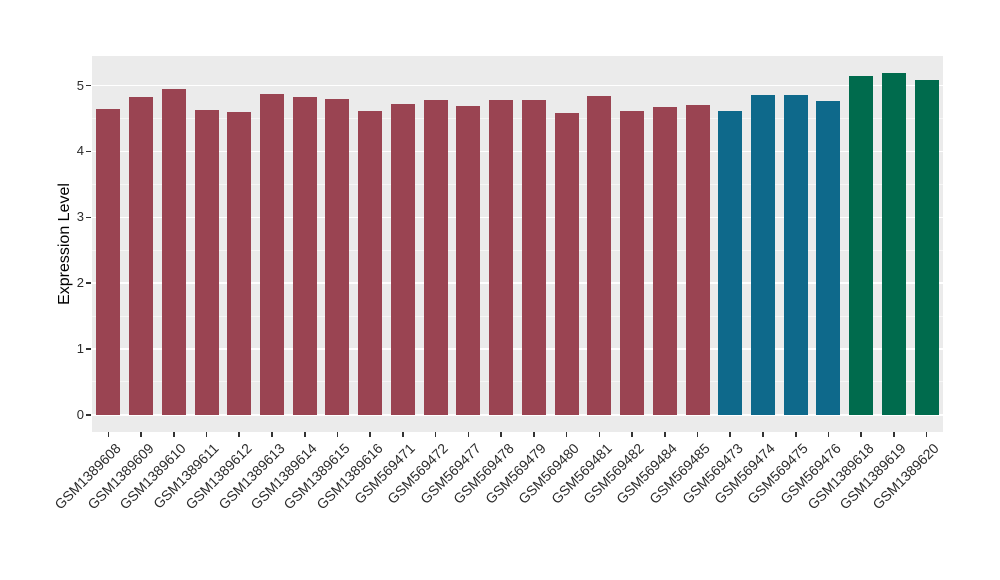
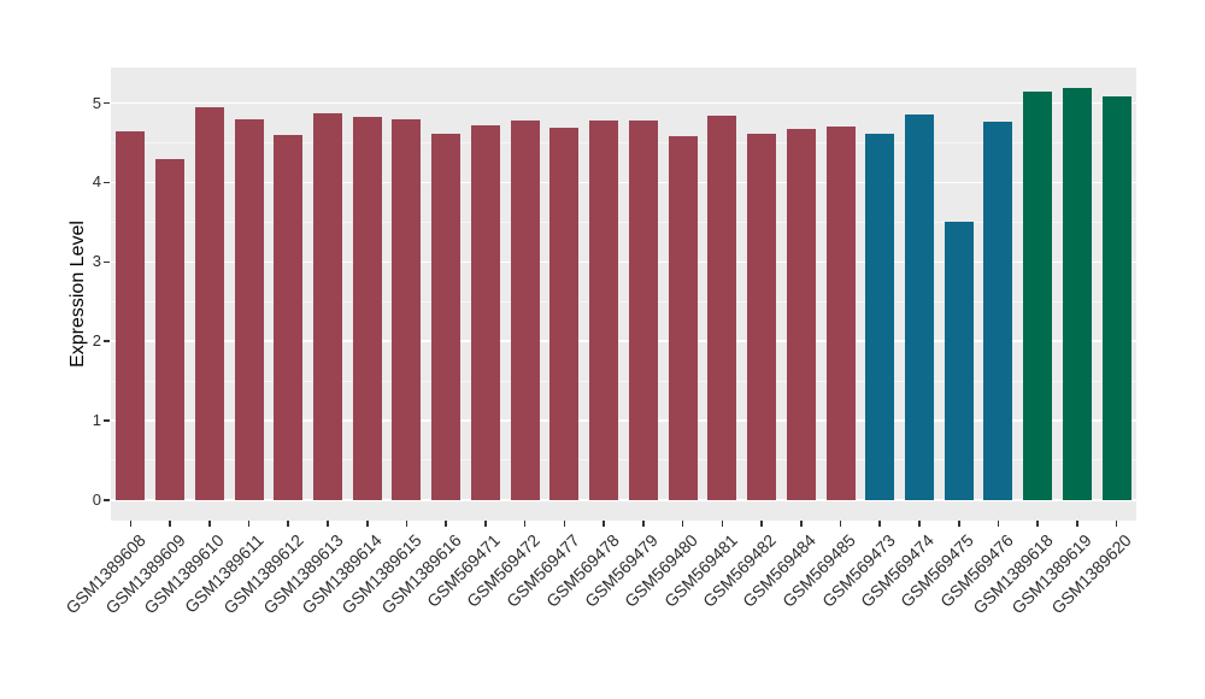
GSM1389609: 4.8 -> 4.3
GSM1389611: 4.6 -> 4.8
GSM569475: 4.9 -> 3.5
